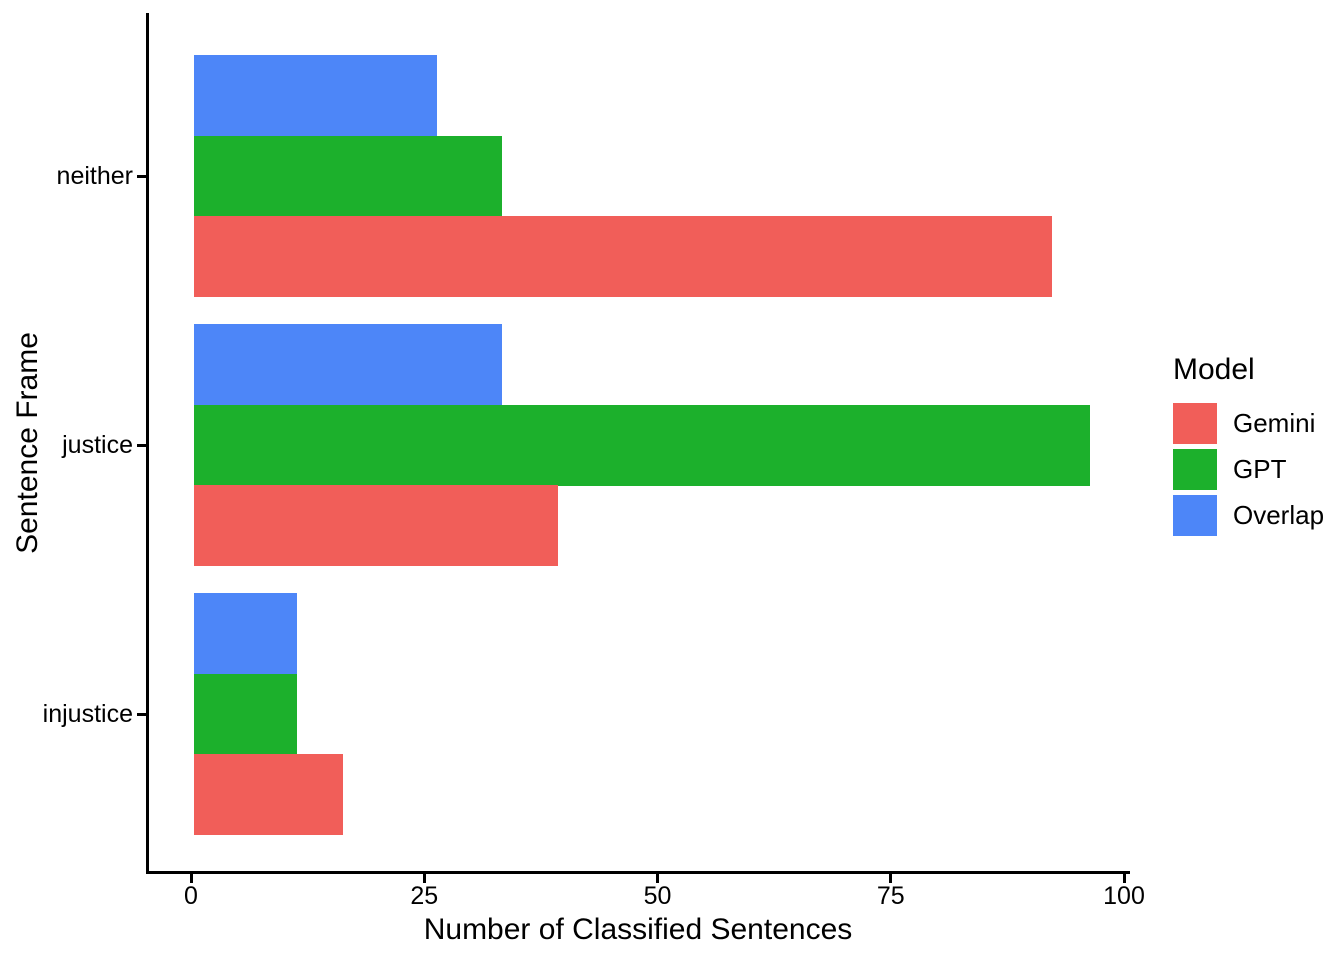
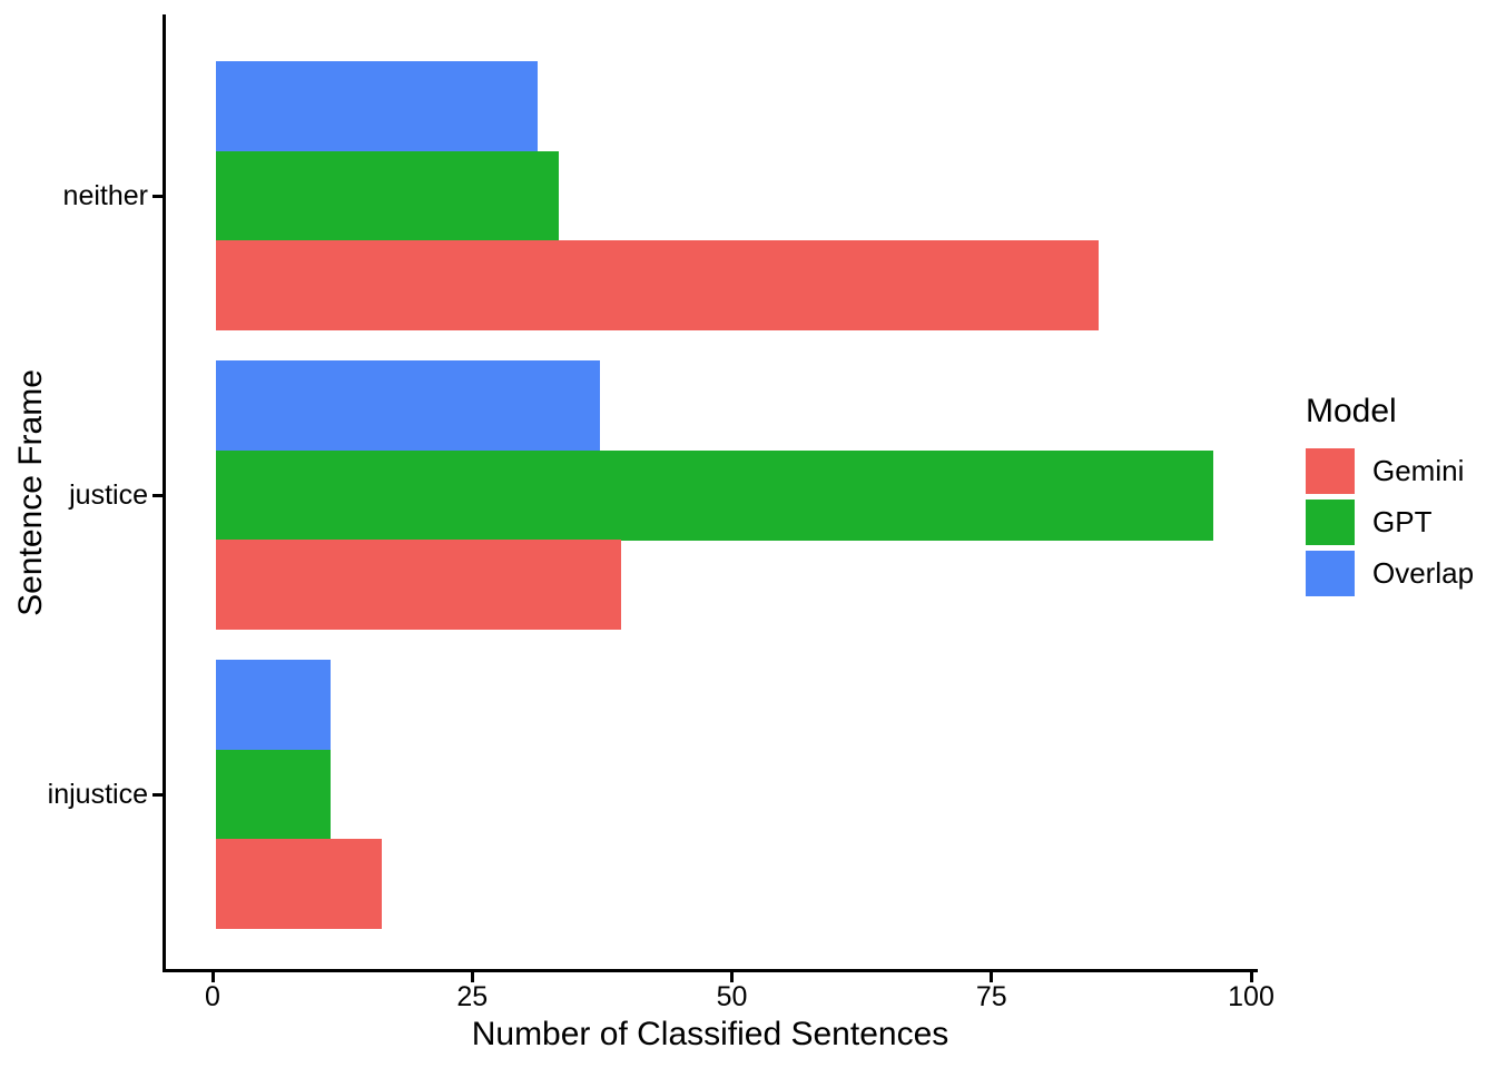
Gemini/neither: 92 -> 85
Overlap/neither: 26 -> 31
Overlap/justice: 33 -> 37
